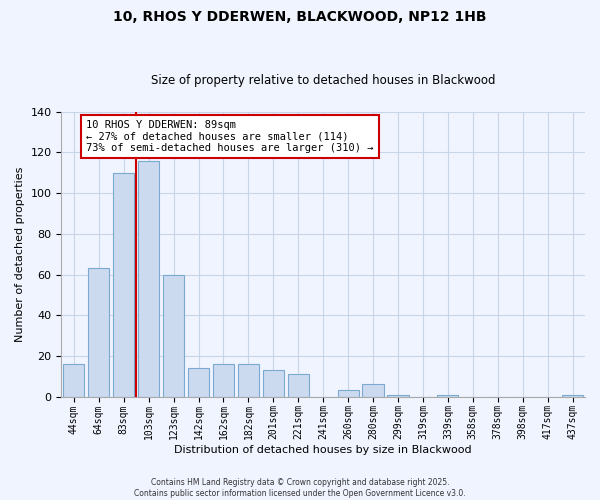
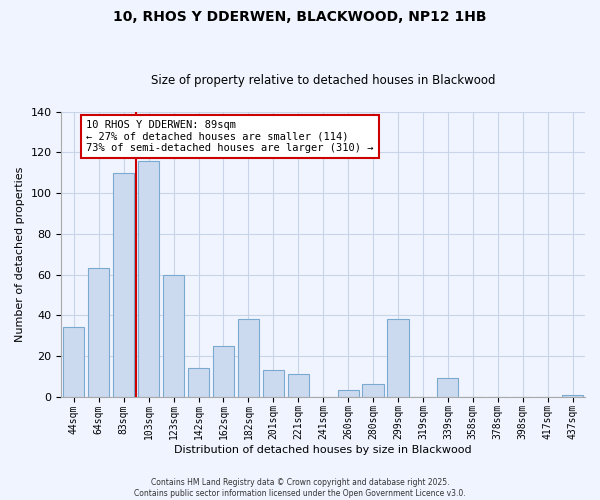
44sqm: 16 -> 34
162sqm: 16 -> 25
182sqm: 16 -> 38
299sqm: 1 -> 38
339sqm: 1 -> 9
